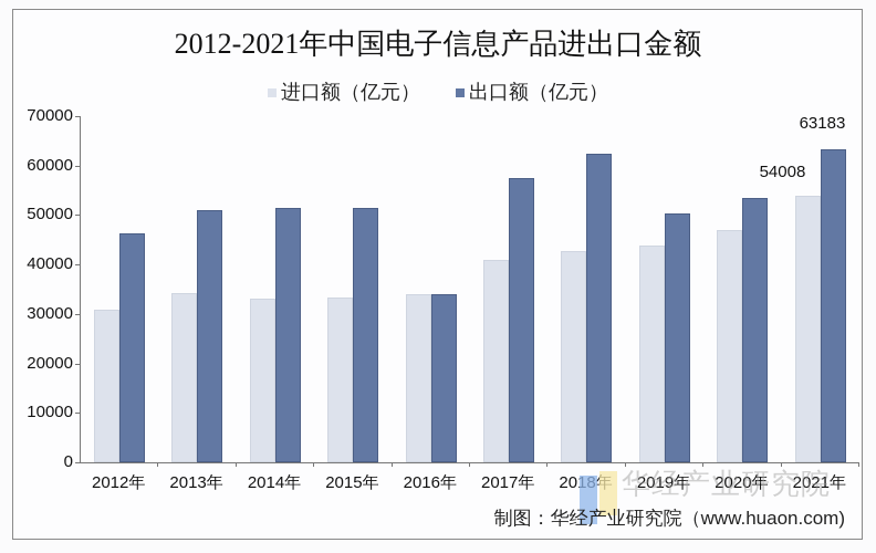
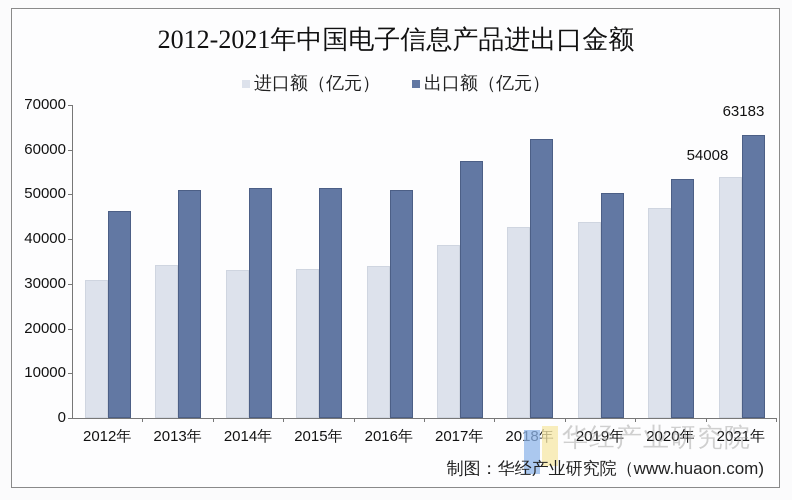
出口额（亿元）/2016年: 34000 -> 51000
进口额（亿元）/2017年: 41000 -> 39000
